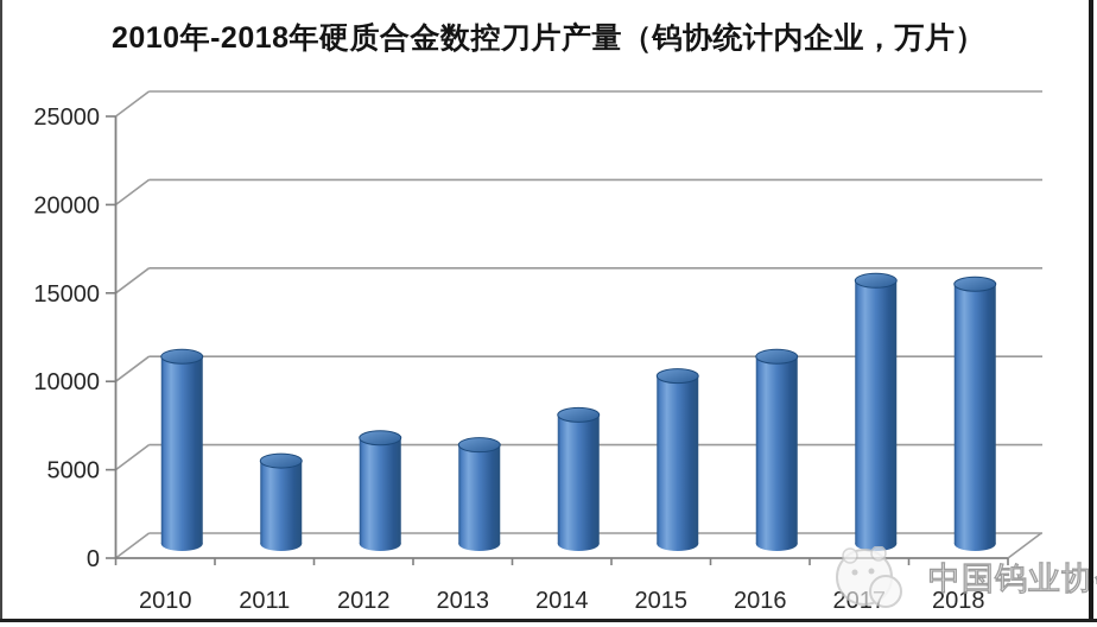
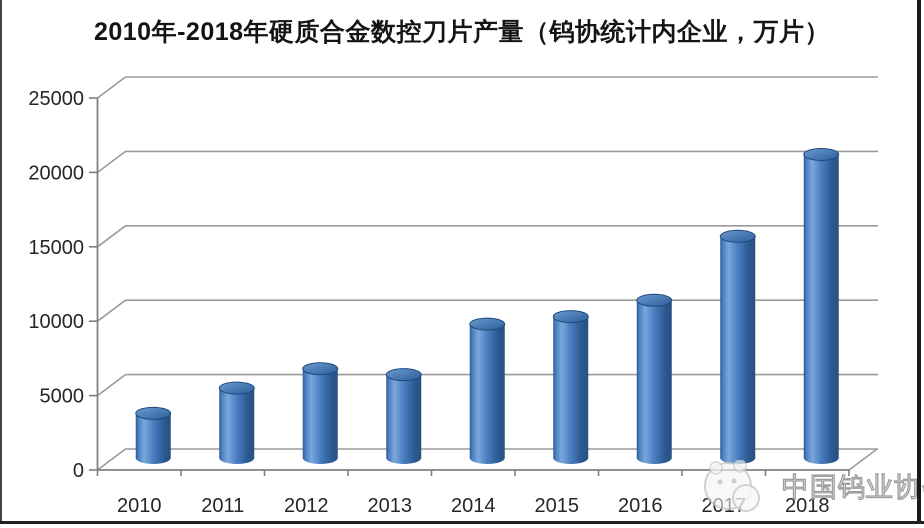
2010: 10700 -> 3100
2014: 7400 -> 9100
2018: 14800 -> 20500
